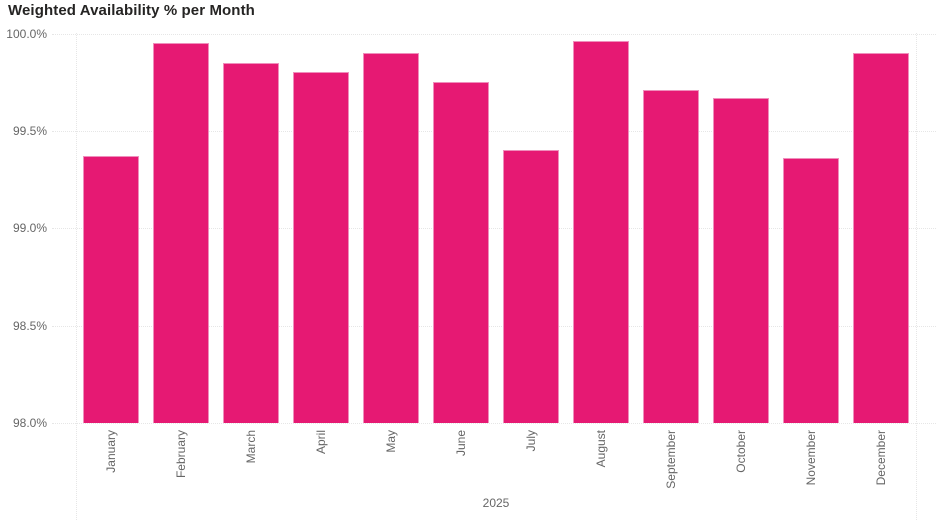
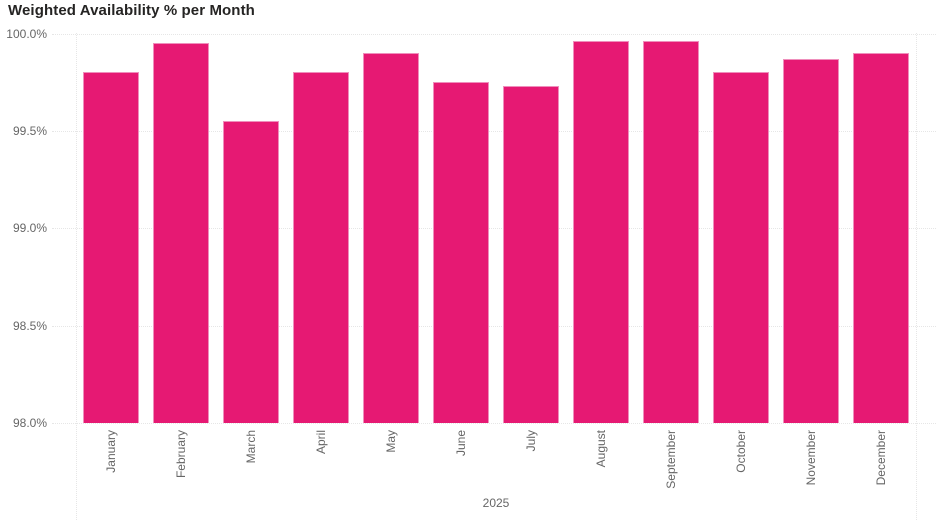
January: 99.37% -> 99.80%
March: 99.85% -> 99.55%
July: 99.40% -> 99.73%
September: 99.71% -> 99.96%
October: 99.67% -> 99.80%
November: 99.36% -> 99.87%
